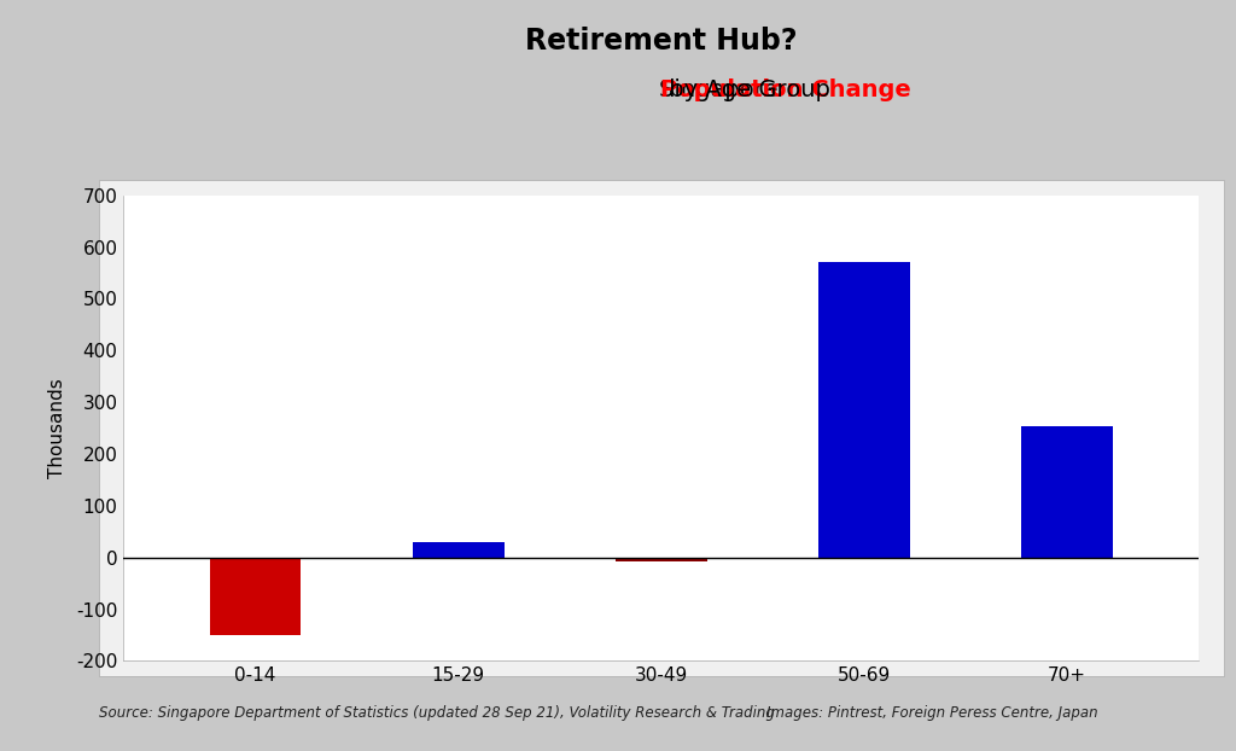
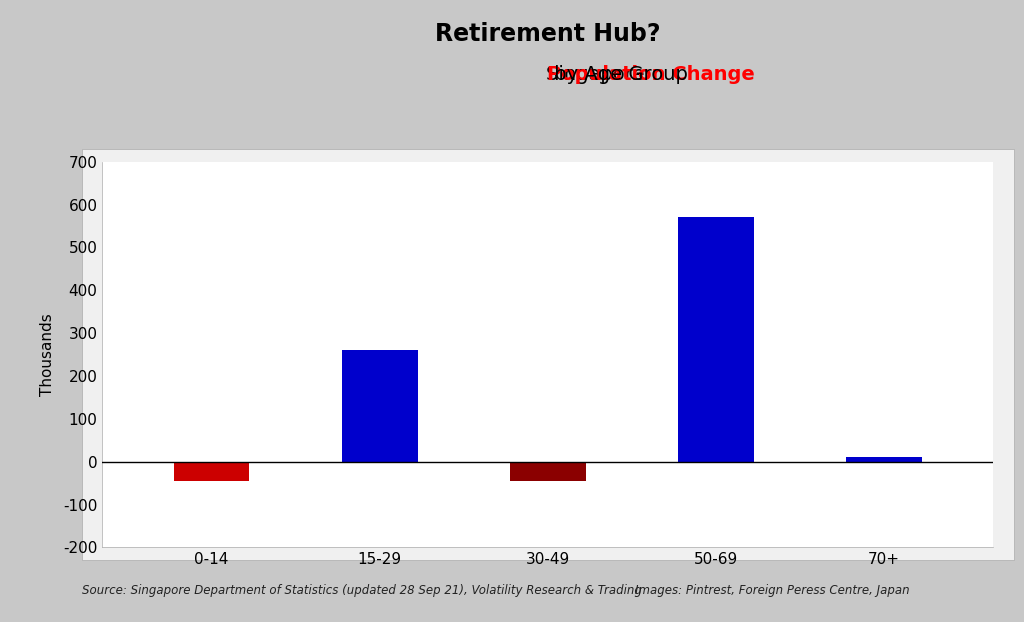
0-14: -150 -> -45
15-29: 30 -> 260
30-49: -8 -> -45
70+: 253 -> 10
